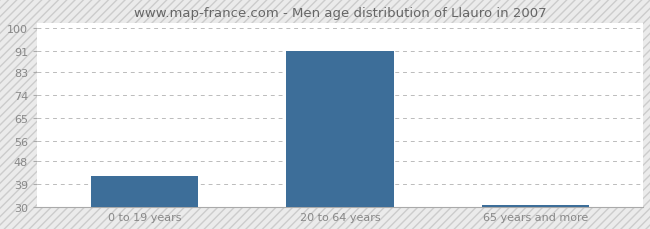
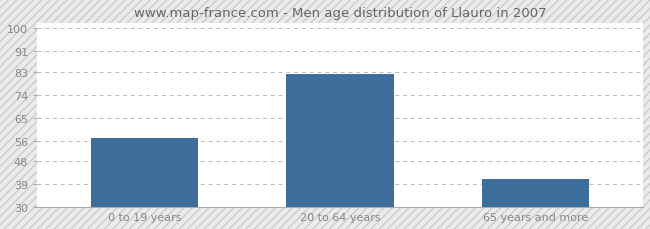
0 to 19 years: 42 -> 57
20 to 64 years: 91 -> 82
65 years and more: 31 -> 41
